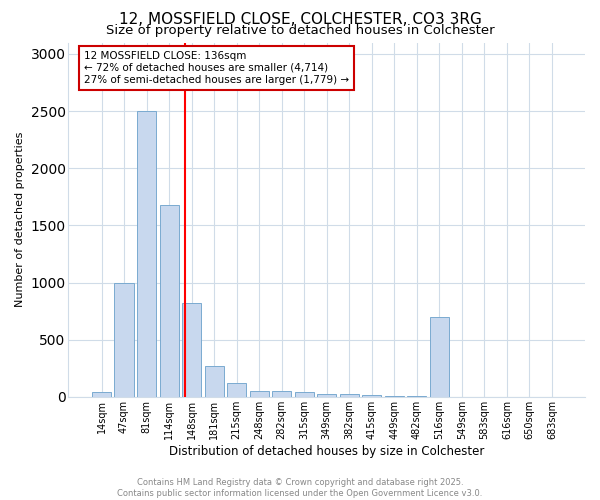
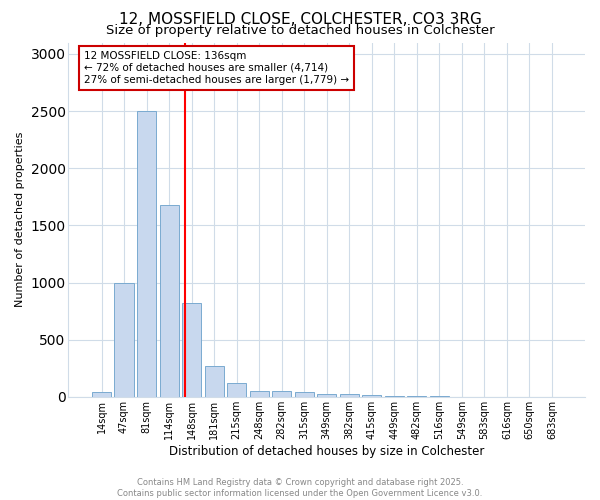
516sqm: 700 -> 0
